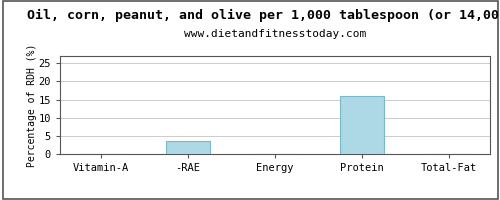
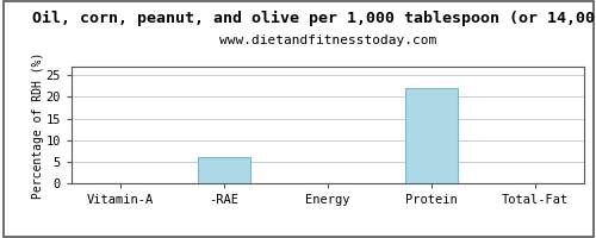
-RAE: 3.5 -> 6.1
Protein: 16.0 -> 22.0
